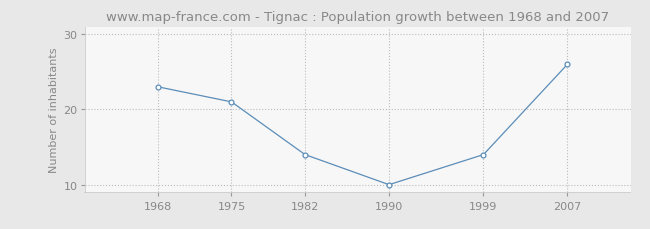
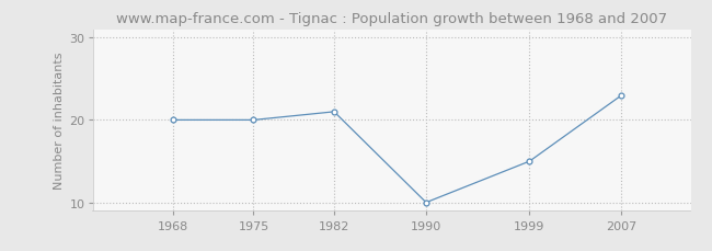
1968: 23 -> 20
1975: 21 -> 20
1982: 14 -> 21
1999: 14 -> 15
2007: 26 -> 23
